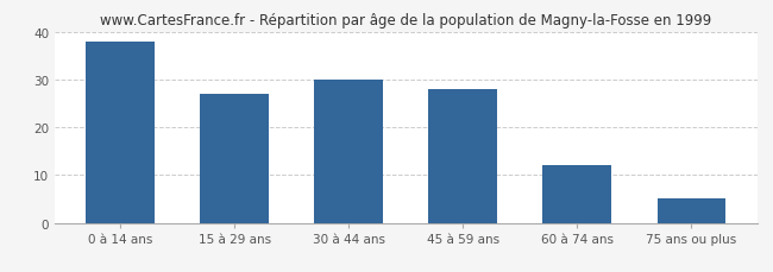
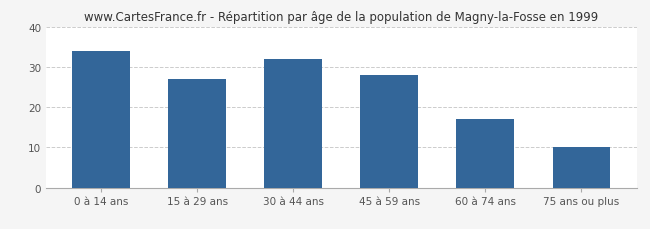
0 à 14 ans: 38 -> 34
30 à 44 ans: 30 -> 32
60 à 74 ans: 12 -> 17
75 ans ou plus: 5 -> 10
